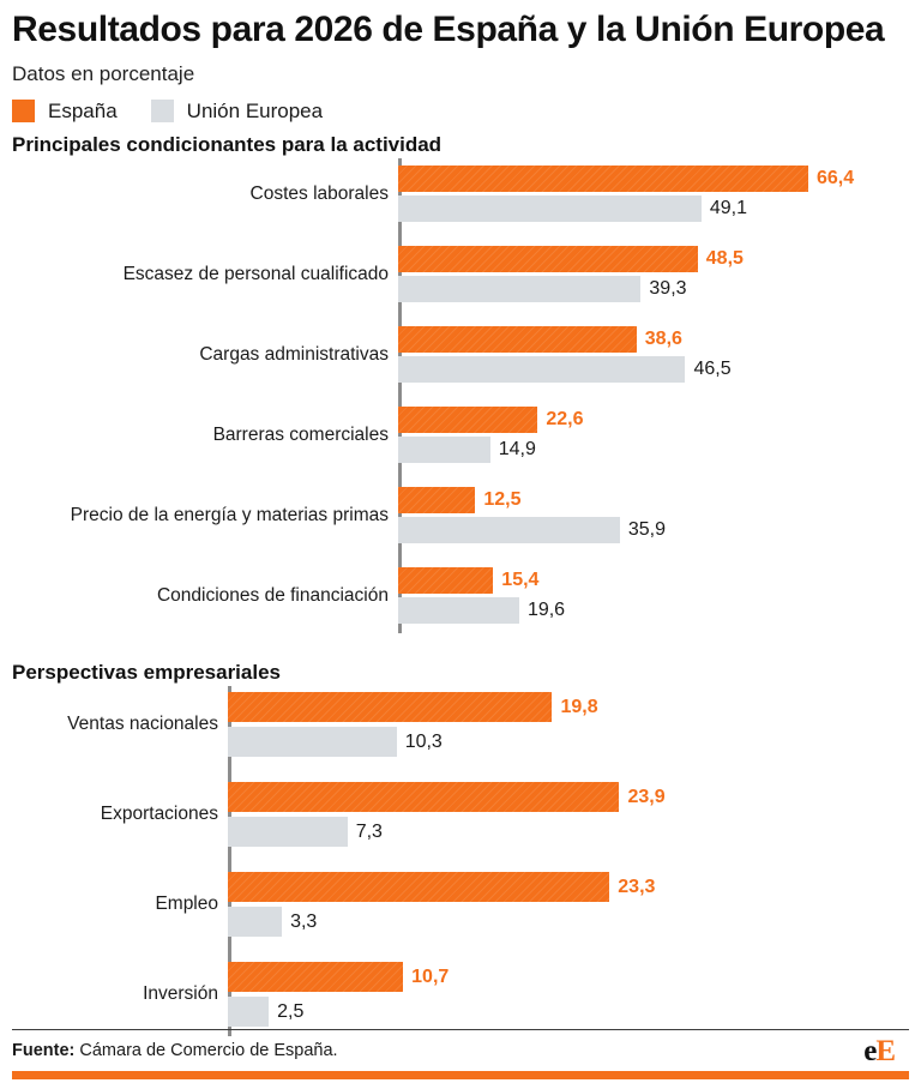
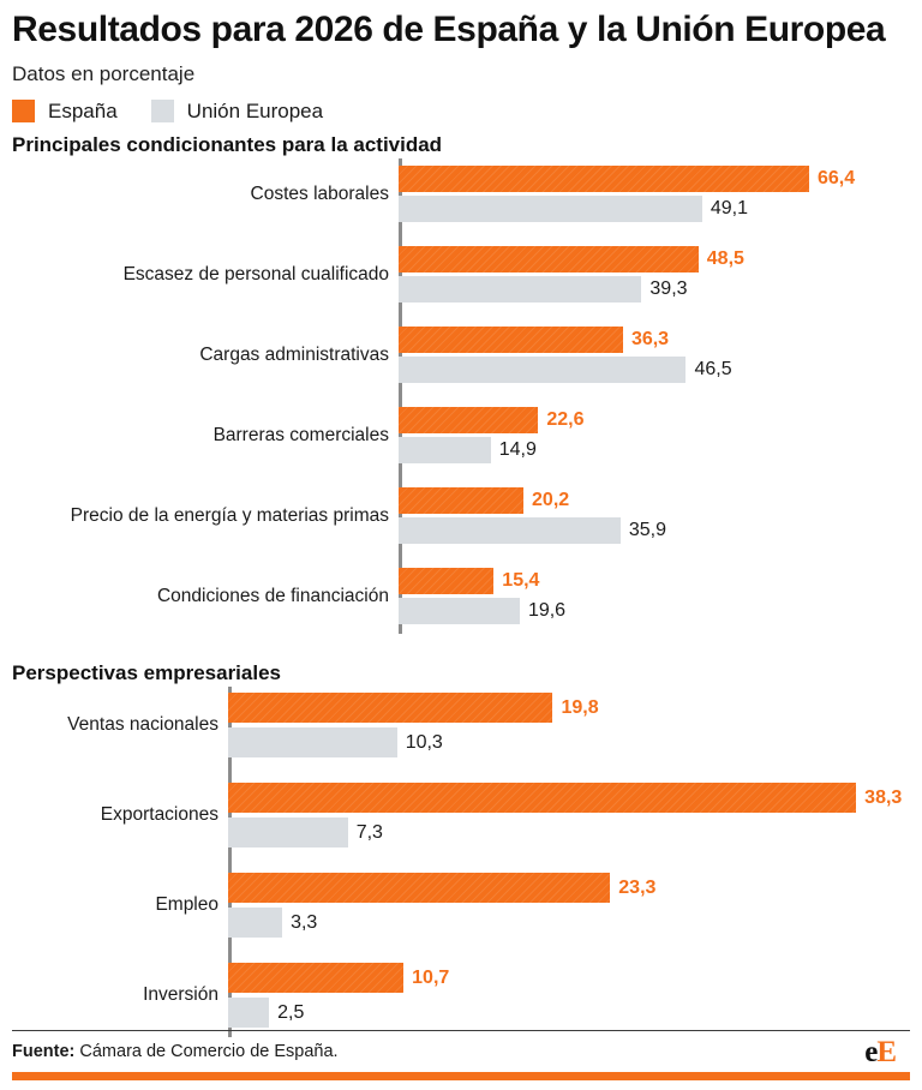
Principales condicionantes para la actividad/España/Cargas administrativas: 38,6 -> 36,3
Principales condicionantes para la actividad/España/Precio de la energía y materias primas: 12,5 -> 20,2
Perspectivas empresariales/España/Exportaciones: 23,9 -> 38,3
